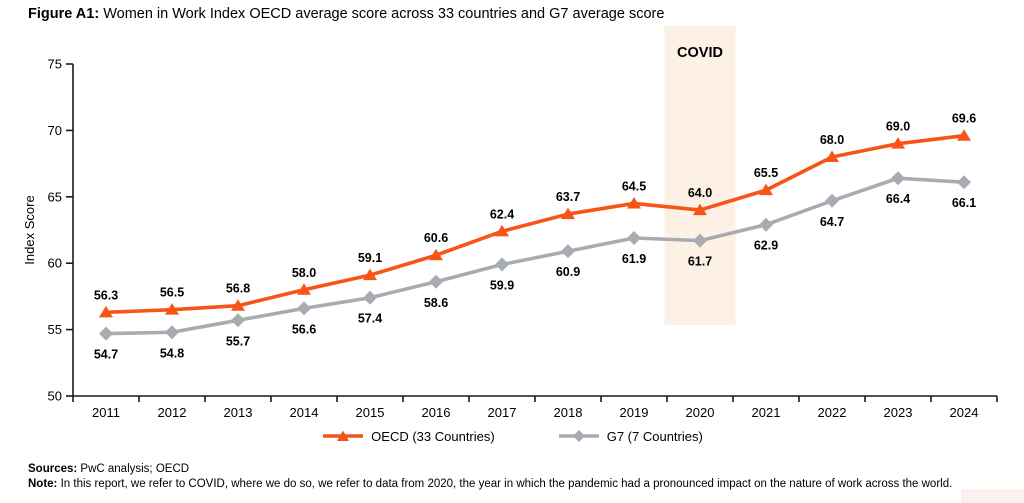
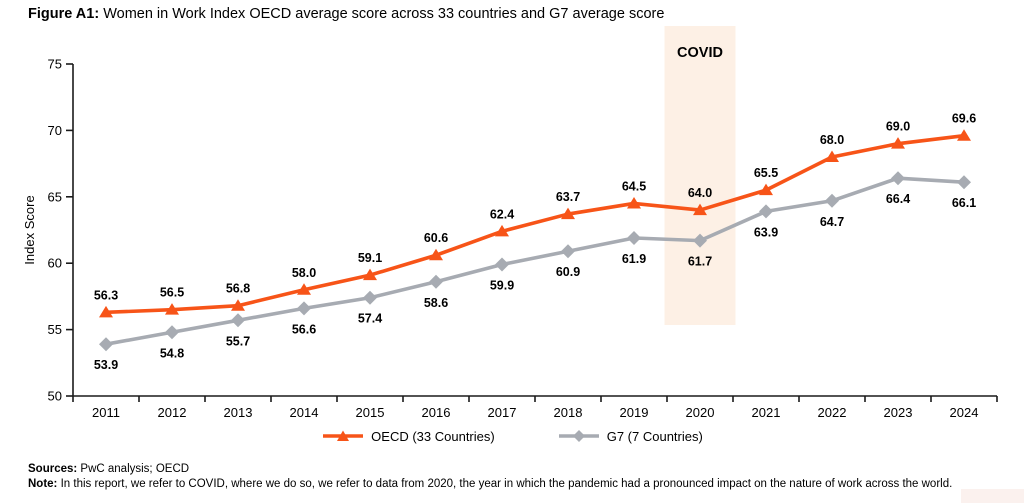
G7 (7 Countries)/2011: 54.7 -> 53.9
G7 (7 Countries)/2021: 62.9 -> 63.9
